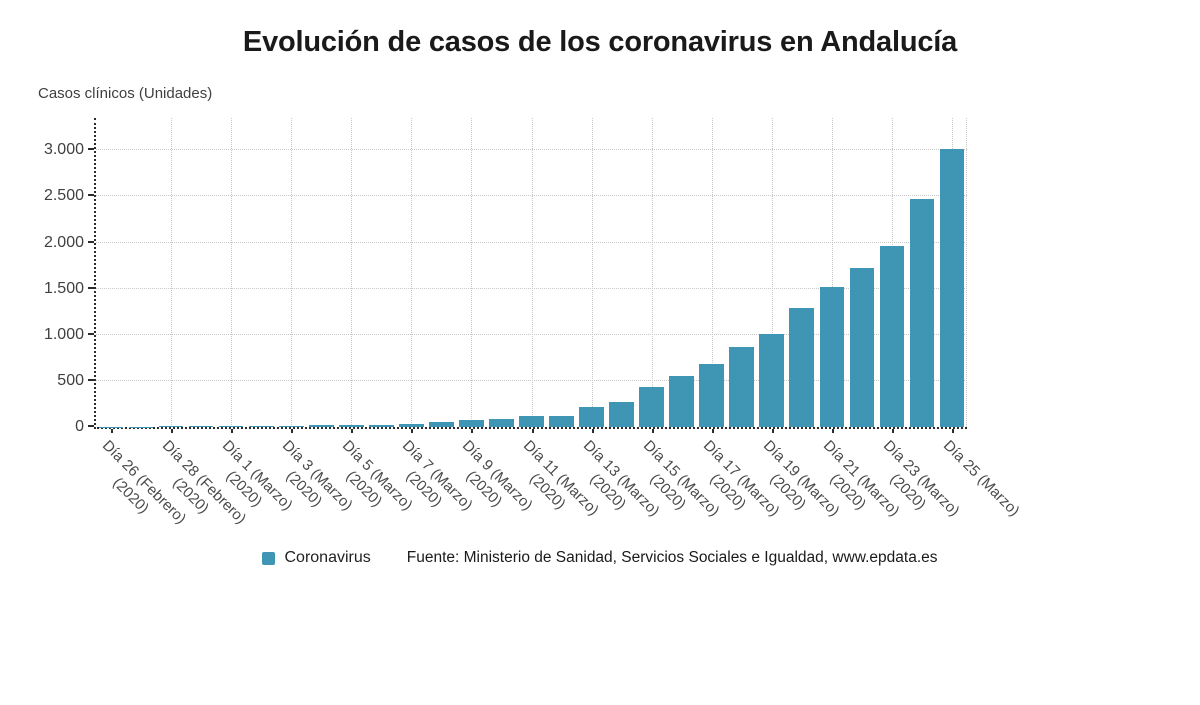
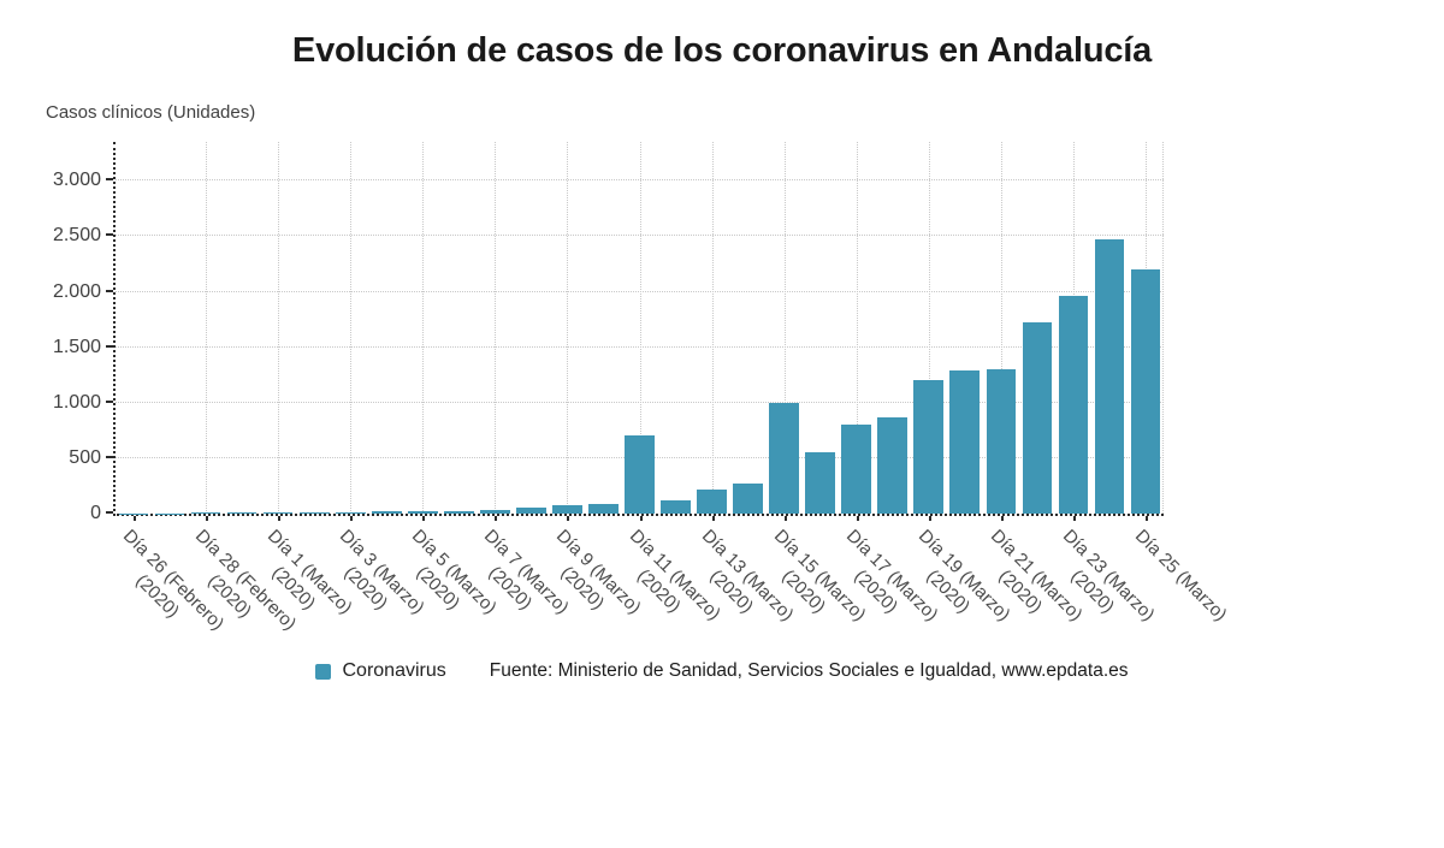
Día 11 (Marzo): 100 -> 700
Día 15 (Marzo): 400 -> 1000
Día 17 (Marzo): 700 -> 800
Día 19 (Marzo): 1000 -> 1200
Día 21 (Marzo): 1500 -> 1300
Día 25 (Marzo): 3000 -> 2200
